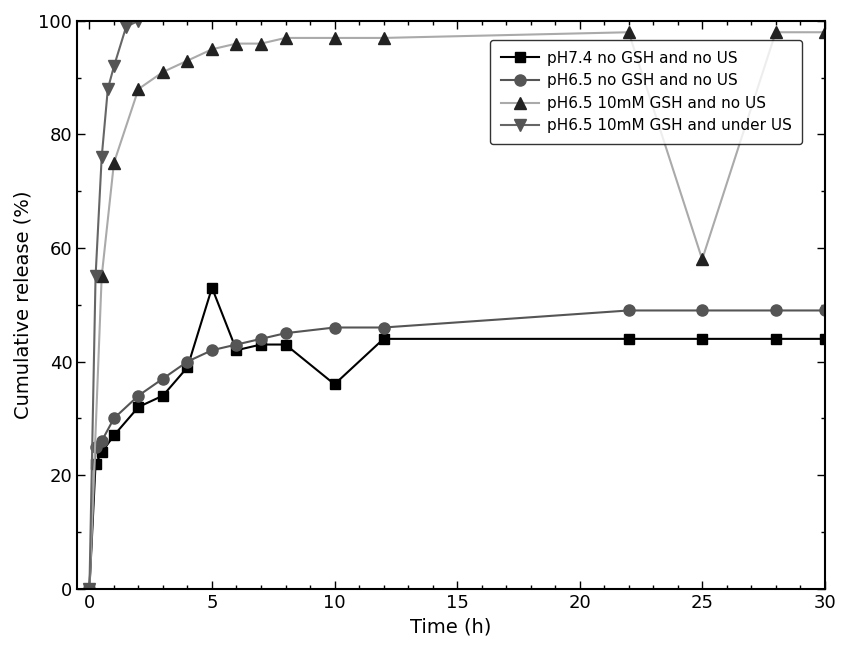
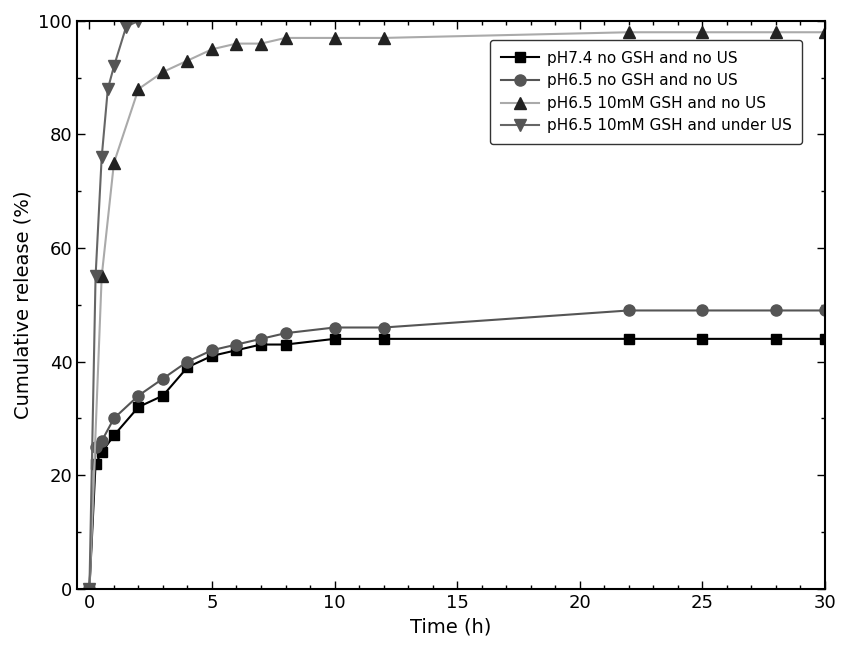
pH7.4 no GSH and no US/5: 53 -> 41
pH7.4 no GSH and no US/10: 36 -> 44
pH6.5 10mM GSH and no US/25: 58 -> 98
